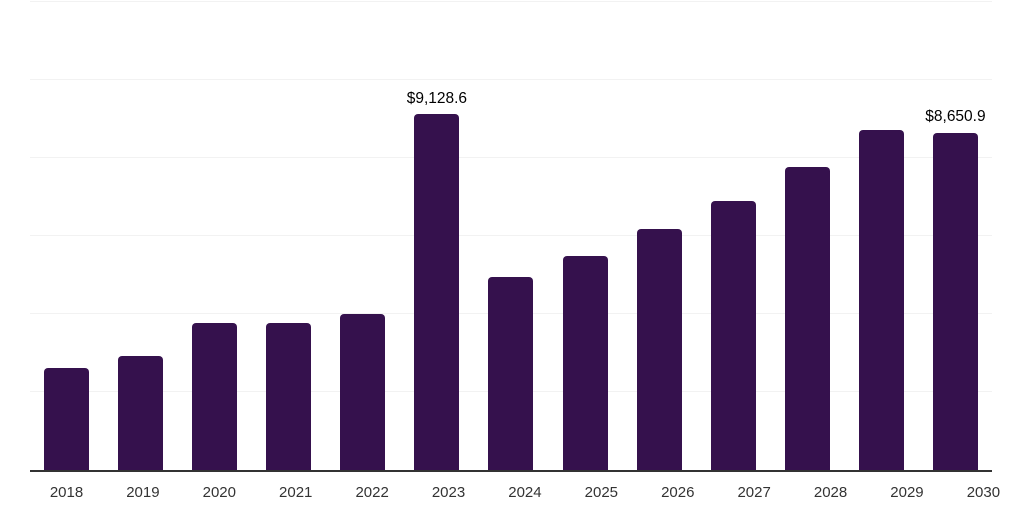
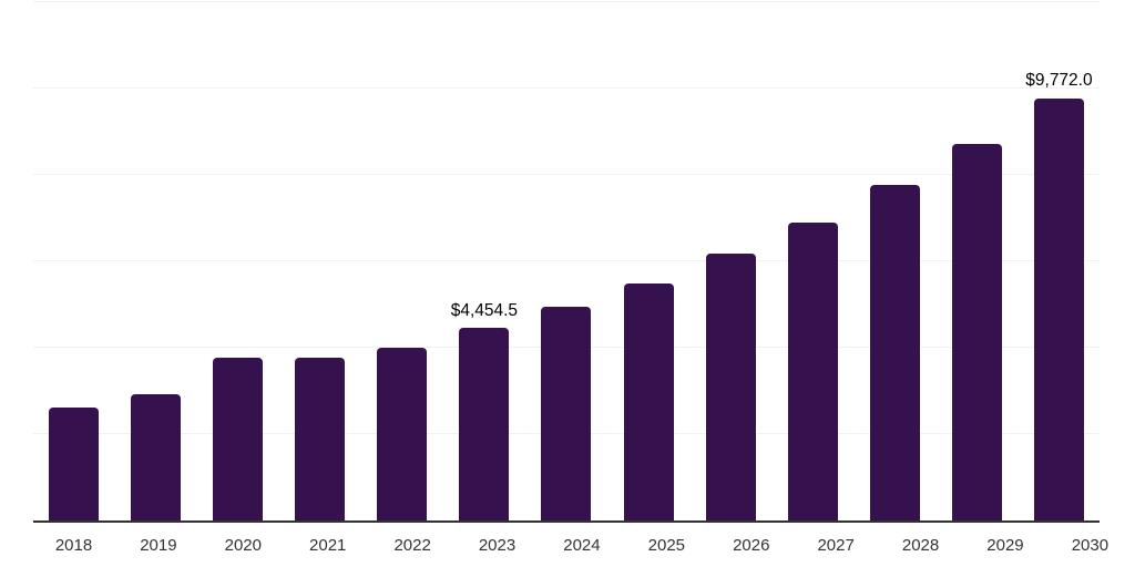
2023: $9,128.6 -> $4,454.5
2030: $8,650.9 -> $9,772.0
